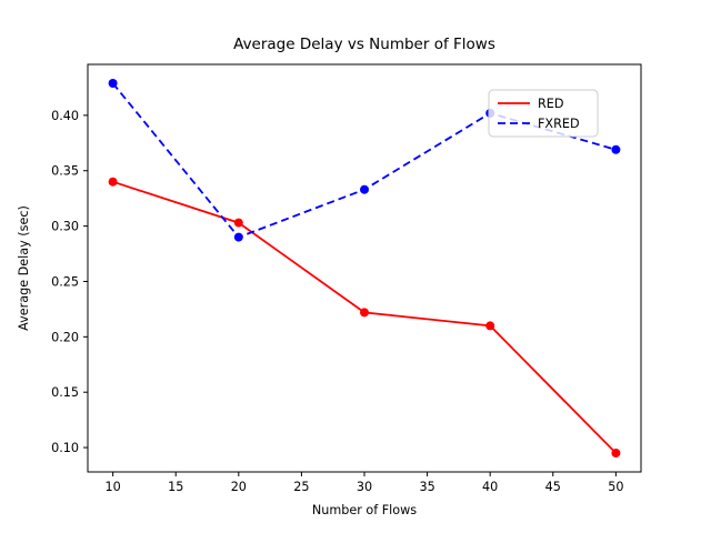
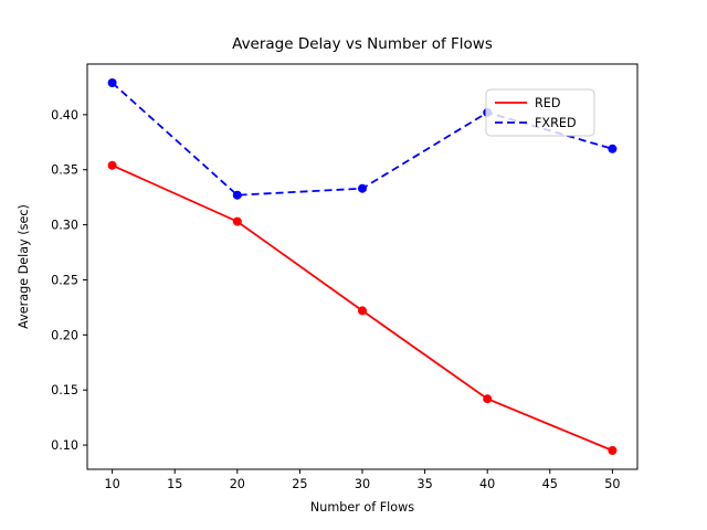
RED/10: 0.34 -> 0.35
FXRED/20: 0.29 -> 0.33
RED/40: 0.21 -> 0.14
